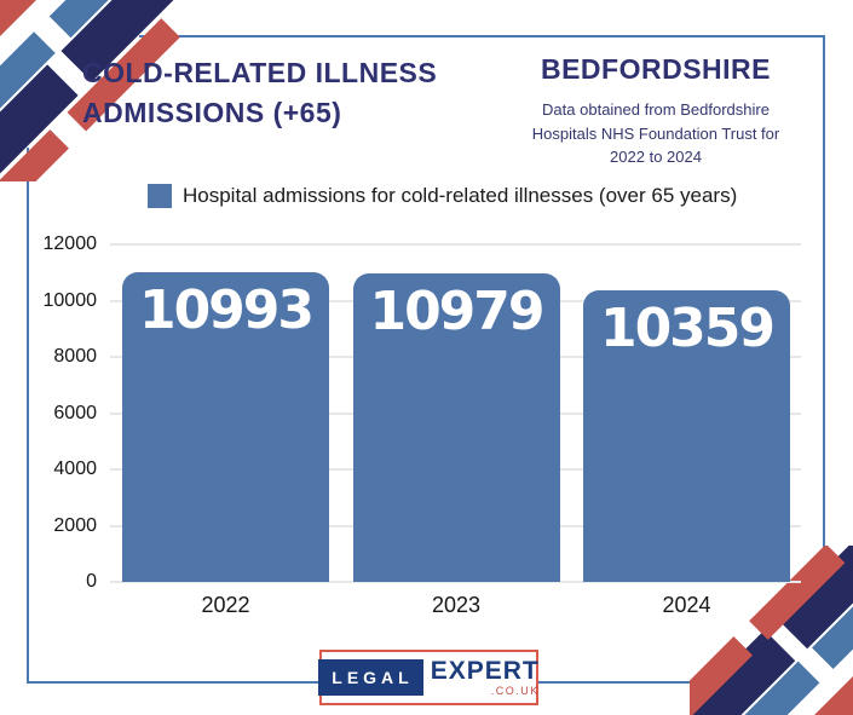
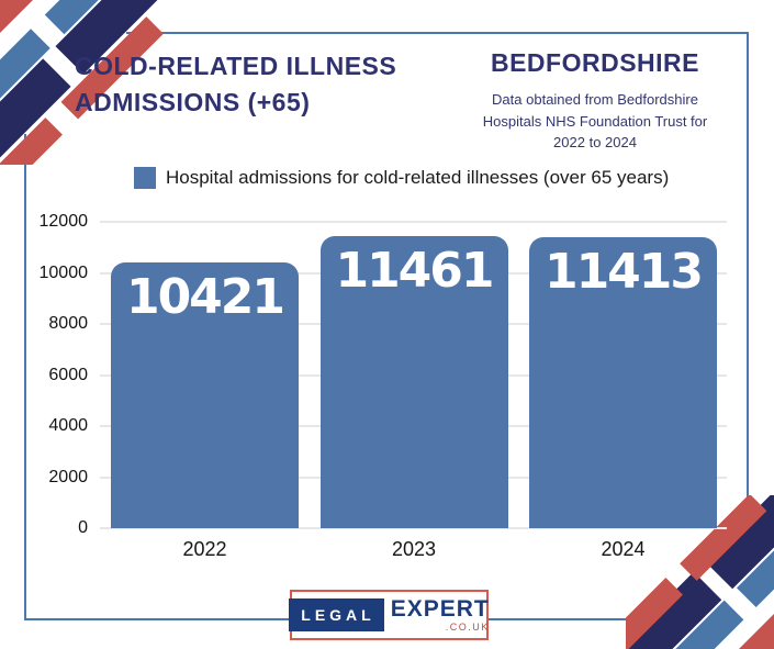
2022: 10993 -> 10421
2023: 10979 -> 11461
2024: 10359 -> 11413
